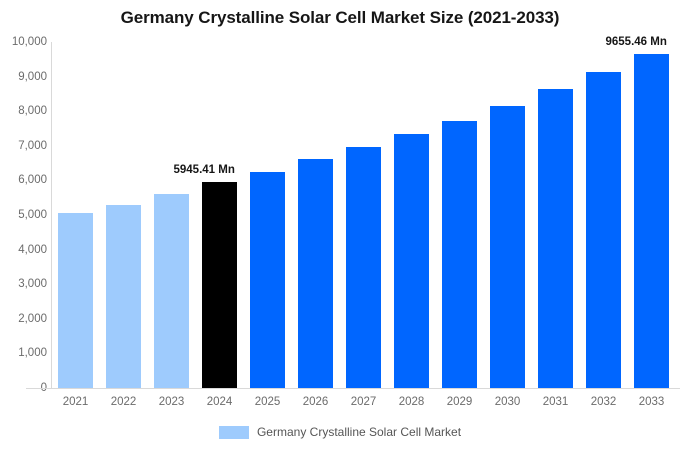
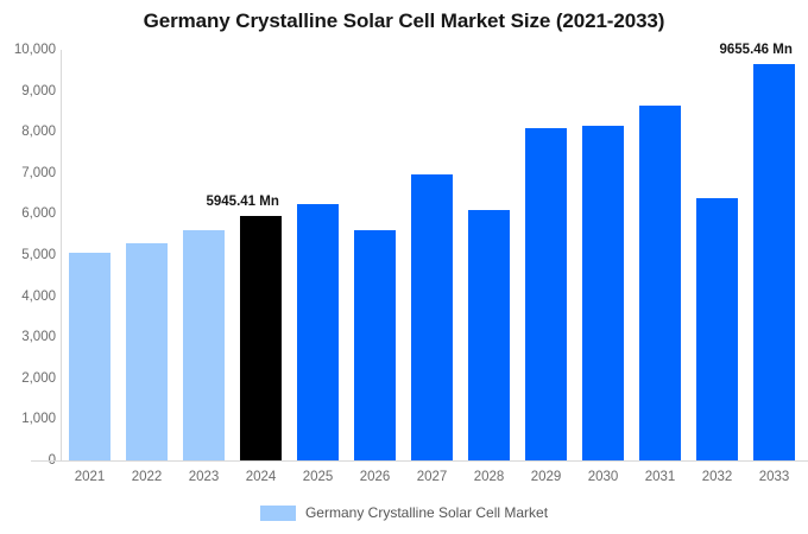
2026: 6600 -> 5600
2028: 7300 -> 6100
2029: 7700 -> 8100
2032: 9100 -> 6400
